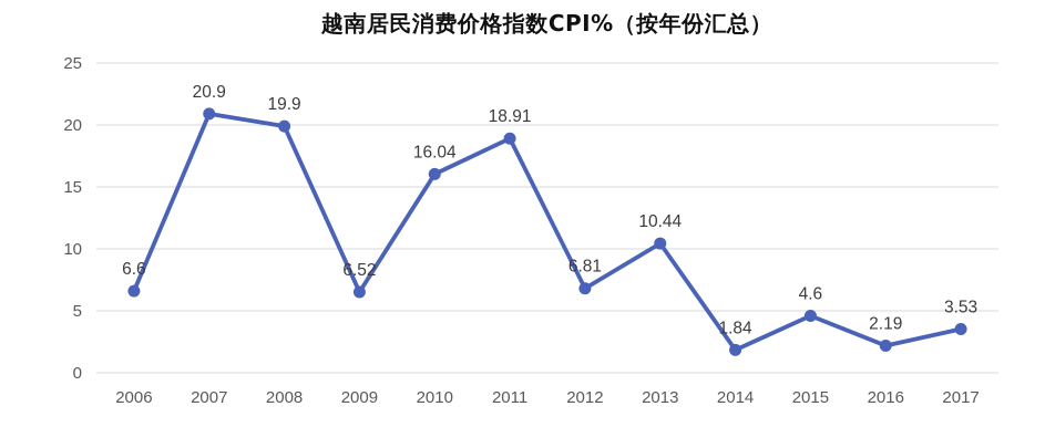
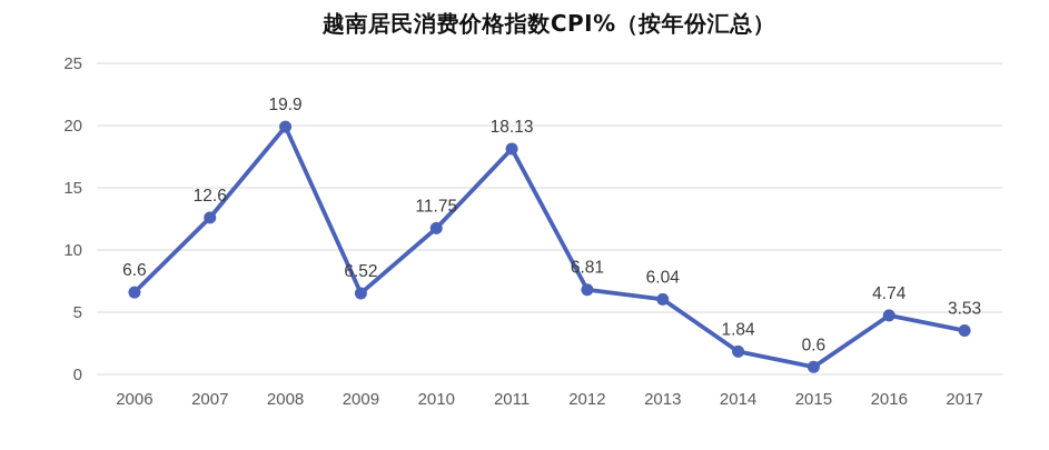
2007: 20.9 -> 12.6
2010: 16.04 -> 11.75
2011: 18.91 -> 18.13
2013: 10.44 -> 6.04
2015: 4.6 -> 0.6
2016: 2.19 -> 4.74
